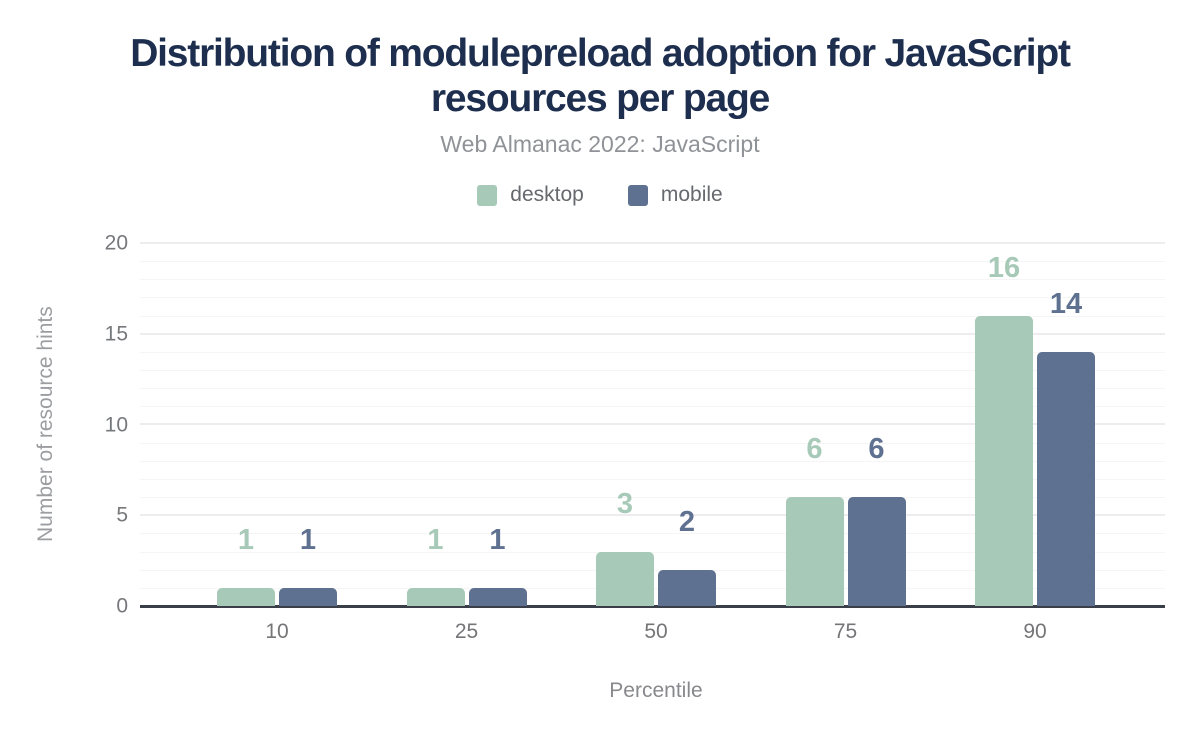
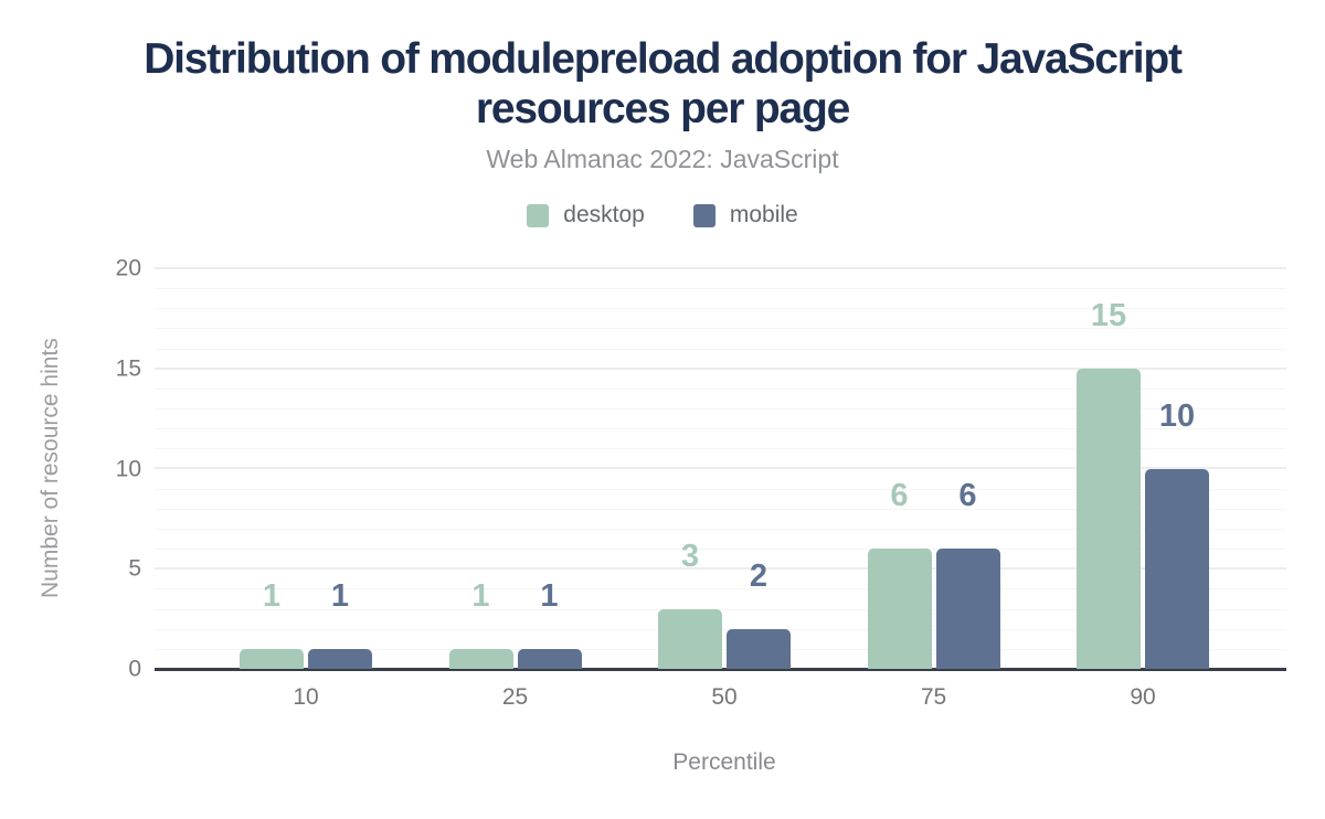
desktop/90: 16 -> 15
mobile/90: 14 -> 10
